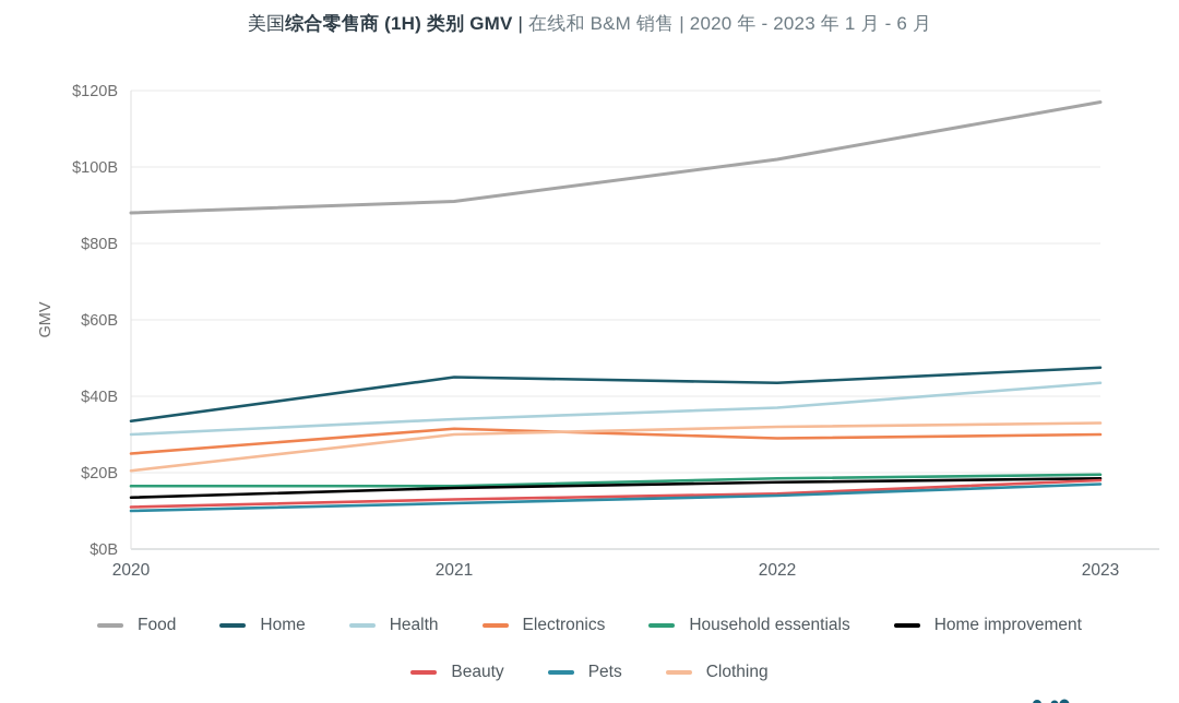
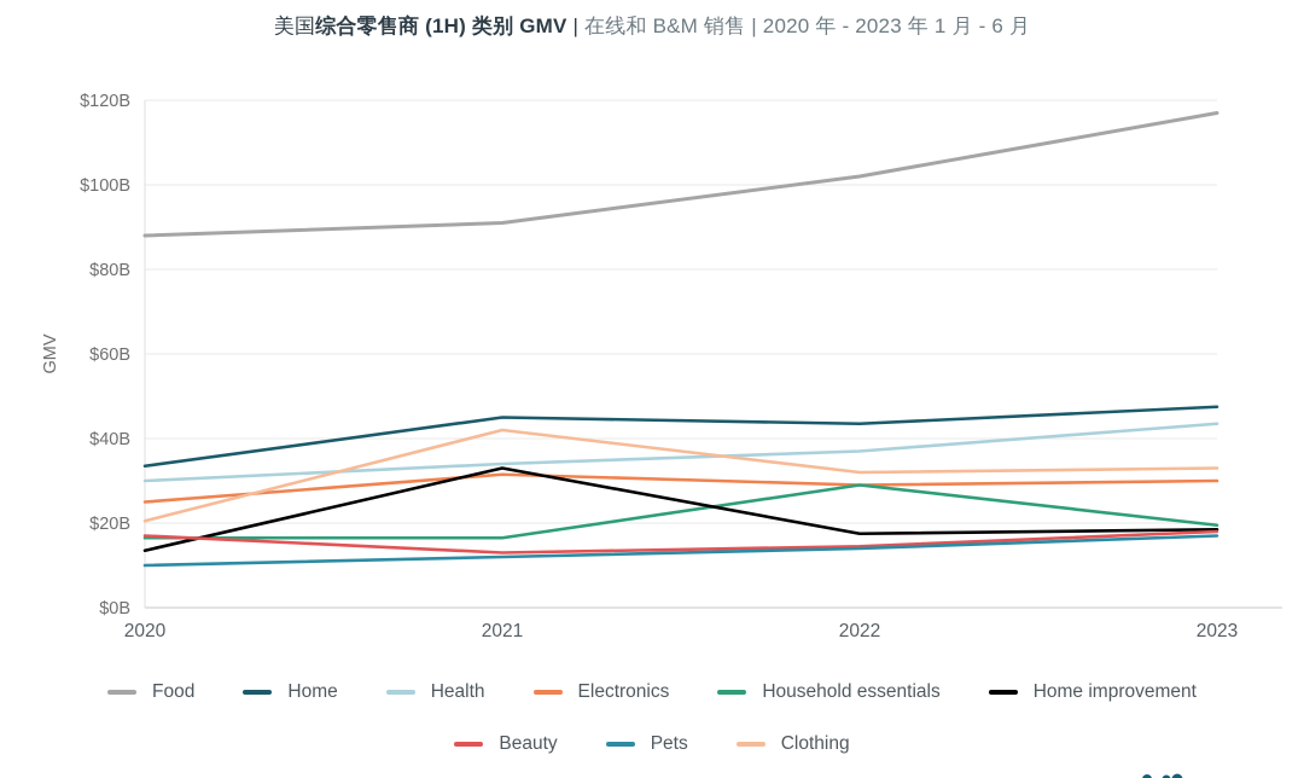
Beauty/2020: $11B -> $17B
Home improvement/2021: $16B -> $33B
Clothing/2021: $30B -> $42B
Household essentials/2022: $18B -> $29B
